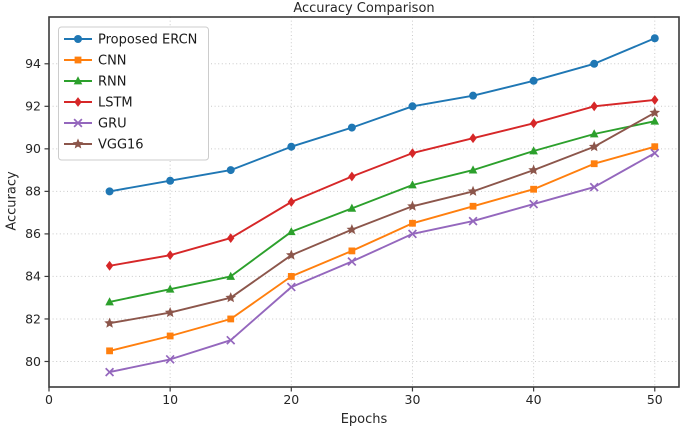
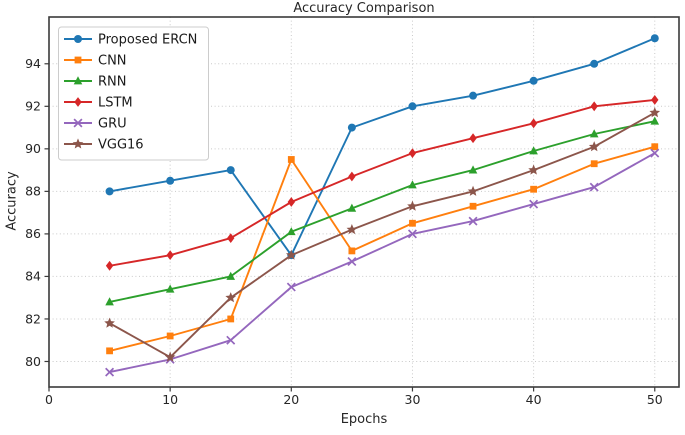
VGG16/10: 82.3 -> 80.2
Proposed ERCN/20: 90.1 -> 85.0
CNN/20: 84.0 -> 89.5
